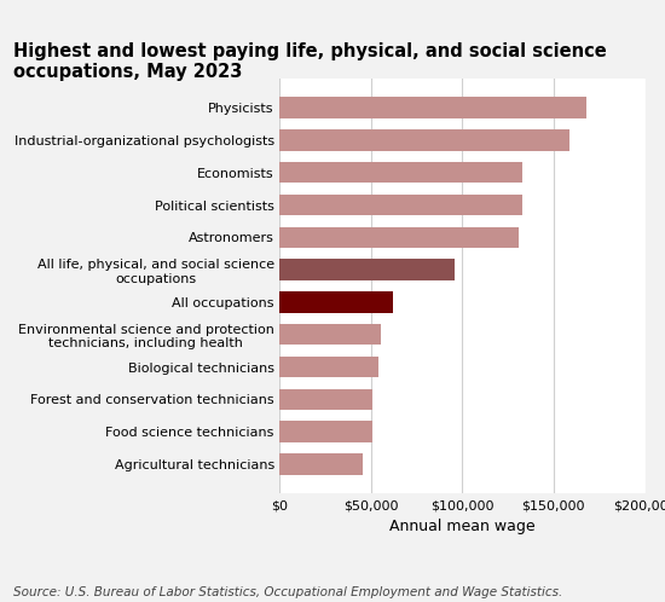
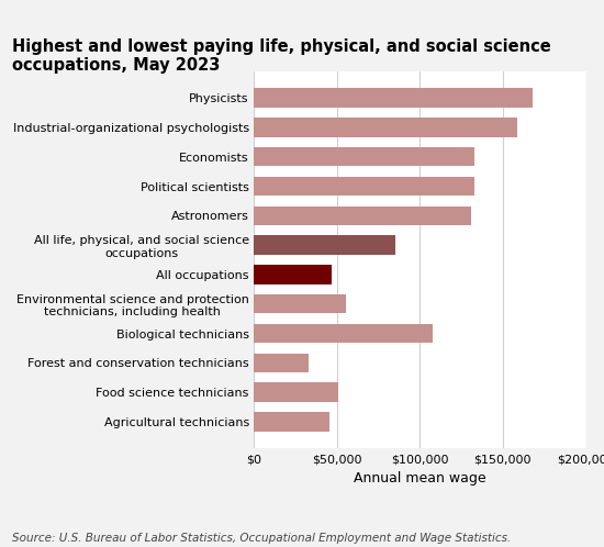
All life, physical, and social science occupations: $96,000 -> $85,000
All occupations: $62,000 -> $47,000
Biological technicians: $54,000 -> $108,000
Forest and conservation technicians: $51,000 -> $33,000
